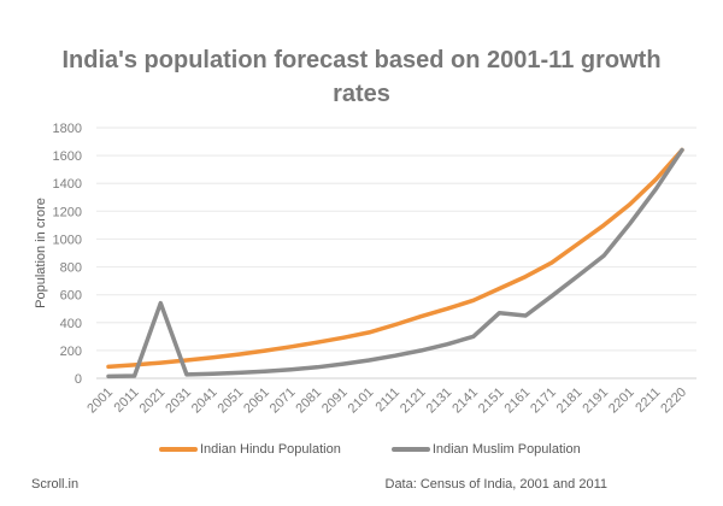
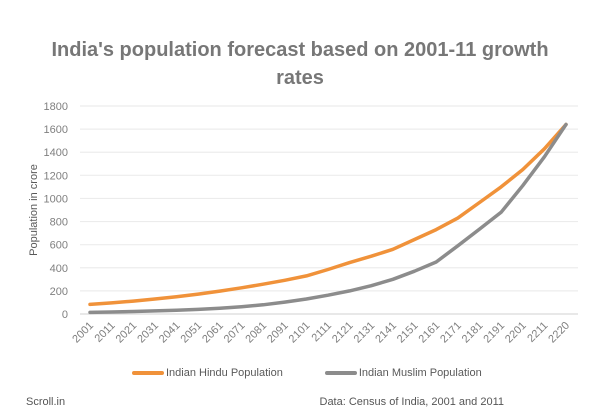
Indian Muslim Population/2021: 540 -> 20
Indian Muslim Population/2151: 470 -> 370
